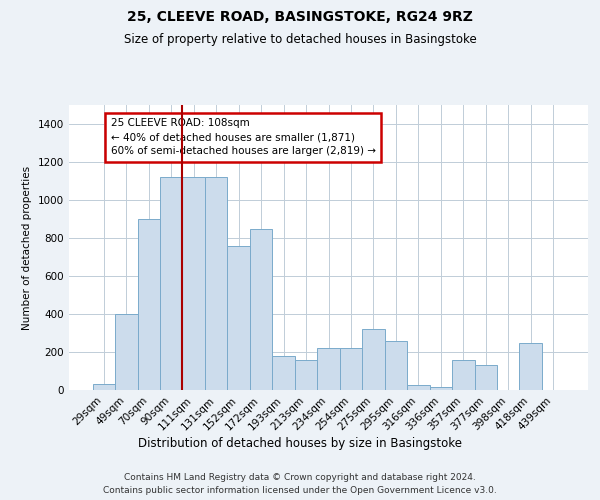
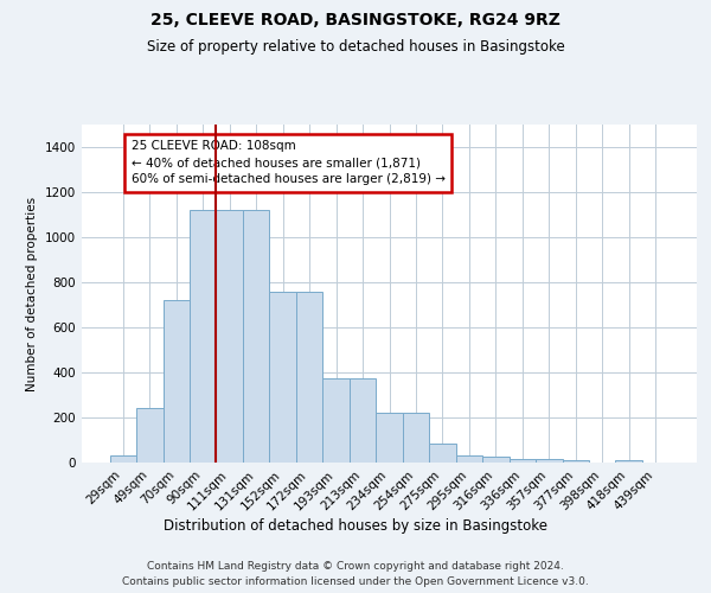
49sqm: 400 -> 240
70sqm: 900 -> 720
172sqm: 850 -> 760
193sqm: 180 -> 380
213sqm: 160 -> 380
275sqm: 320 -> 80
295sqm: 260 -> 30
357sqm: 160 -> 20
377sqm: 130 -> 10
418sqm: 250 -> 10
